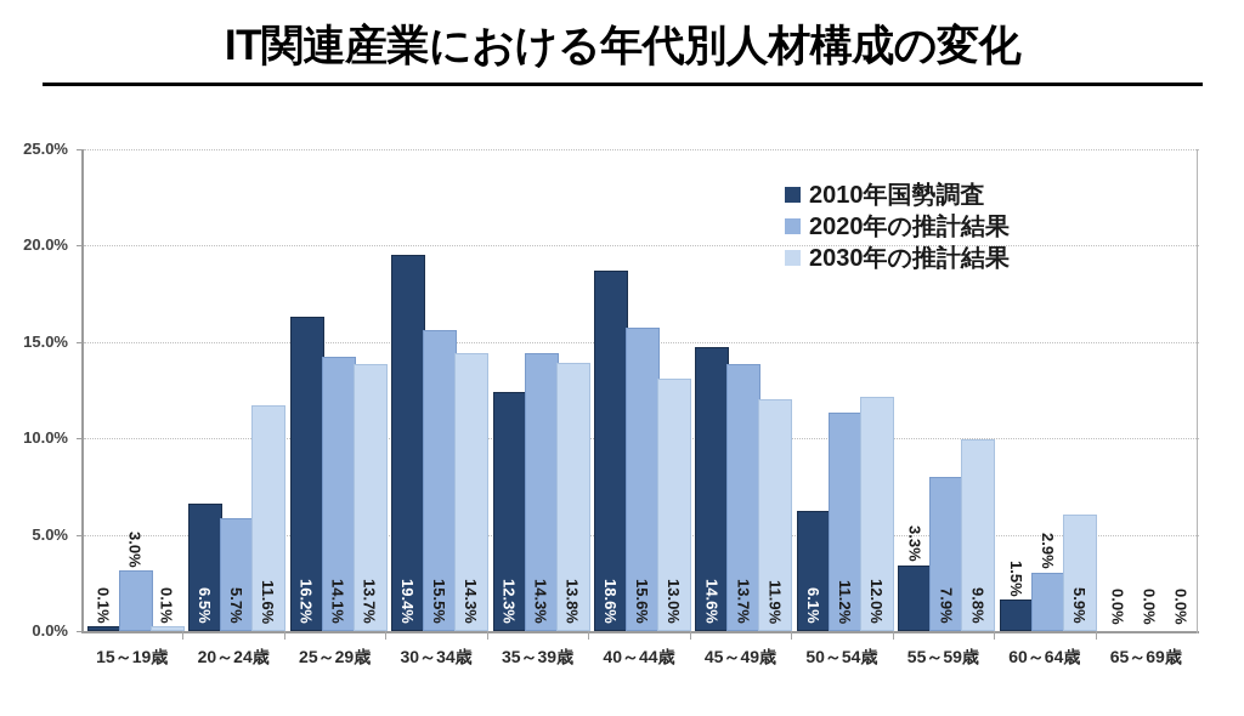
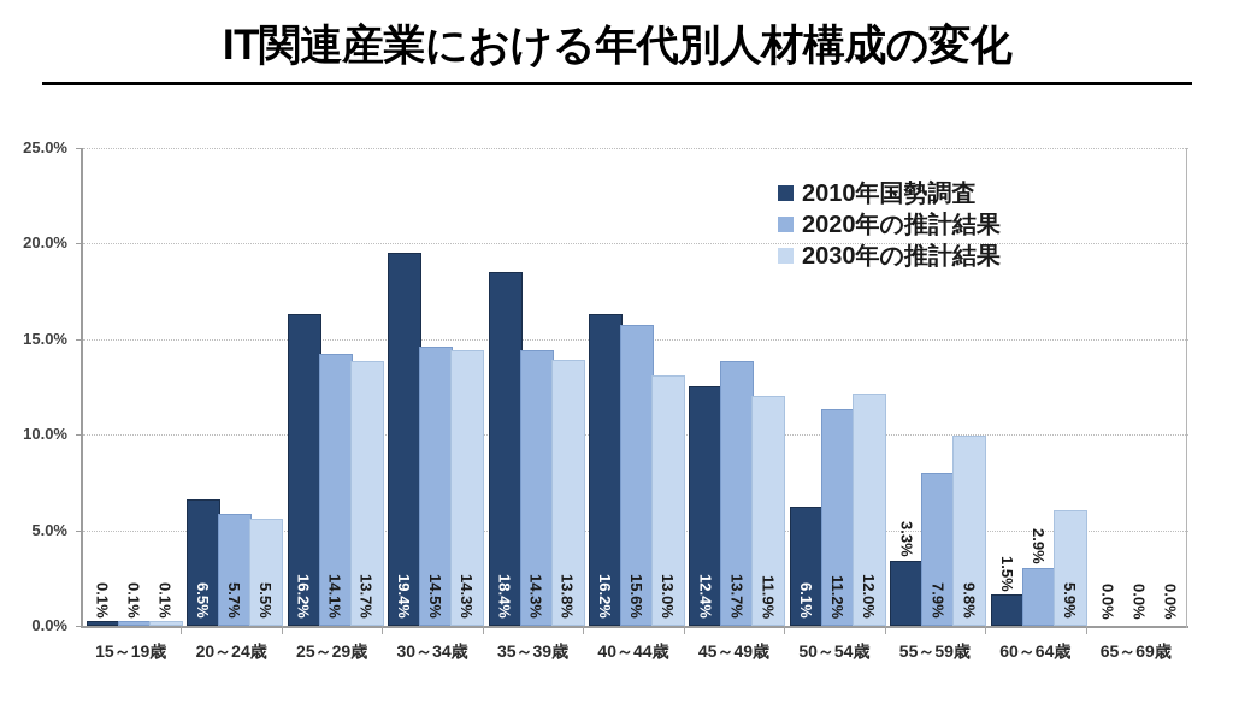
2020年の推計結果/15～19歳: 3.0% -> 0.1%
2030年の推計結果/20～24歳: 11.6% -> 5.5%
2020年の推計結果/30～34歳: 15.5% -> 14.5%
2010年国勢調査/35～39歳: 12.3% -> 18.4%
2010年国勢調査/40～44歳: 18.6% -> 16.2%
2010年国勢調査/45～49歳: 14.6% -> 12.4%
